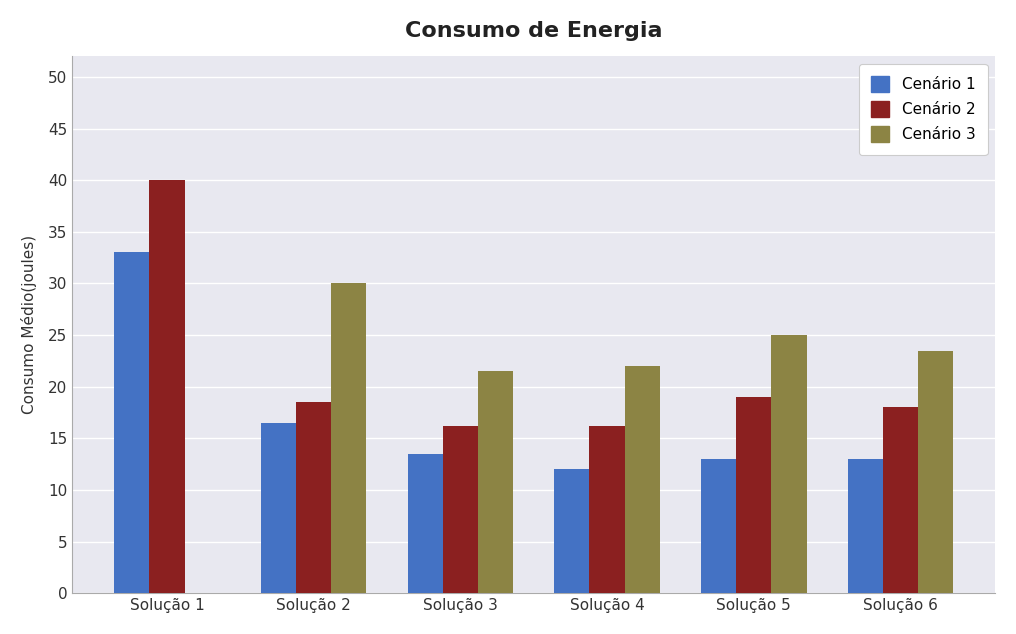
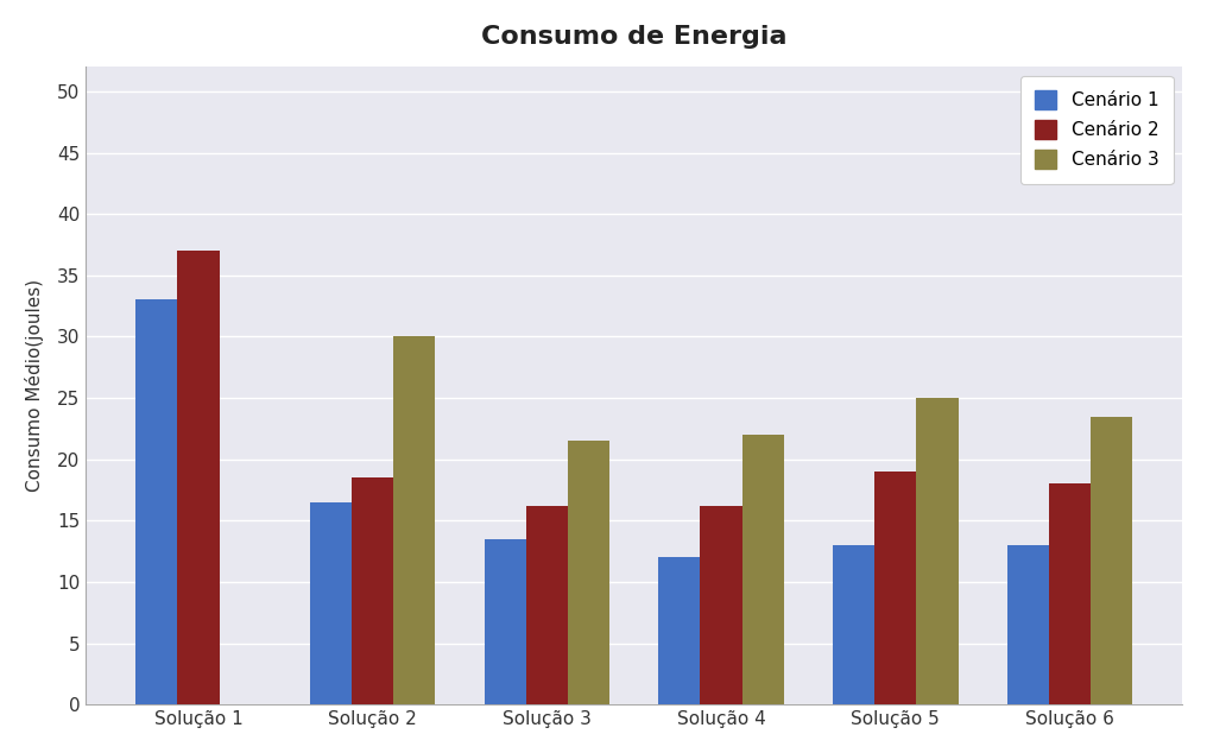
Cenário 2/Solução 1: 40.0 -> 37.0
